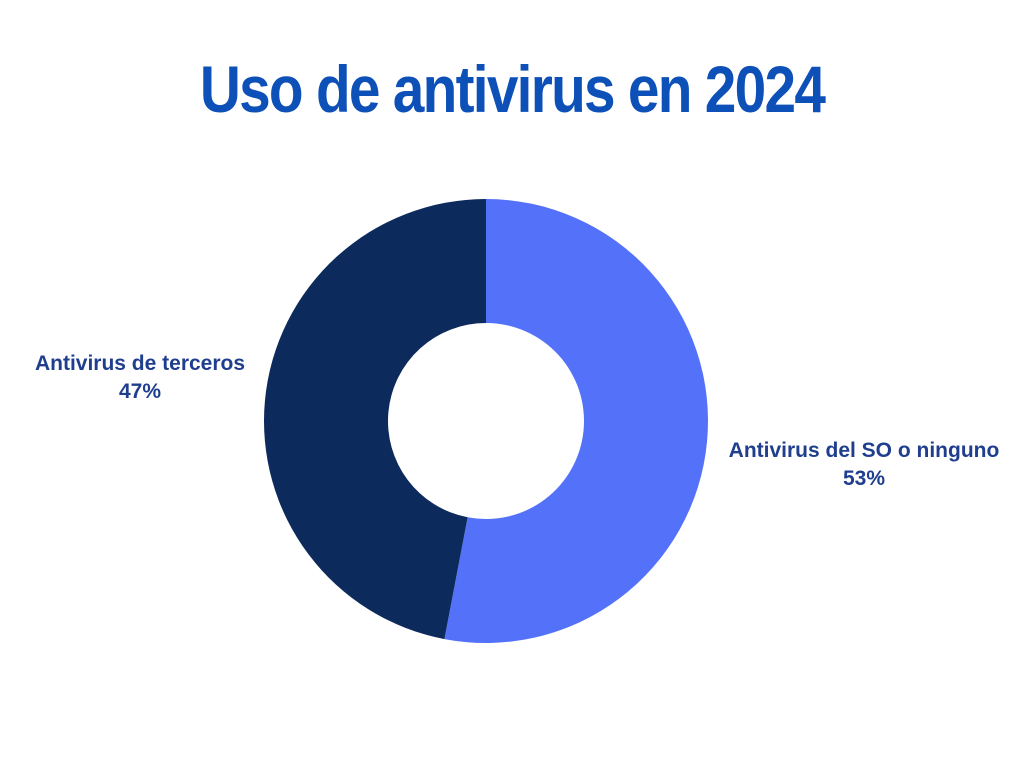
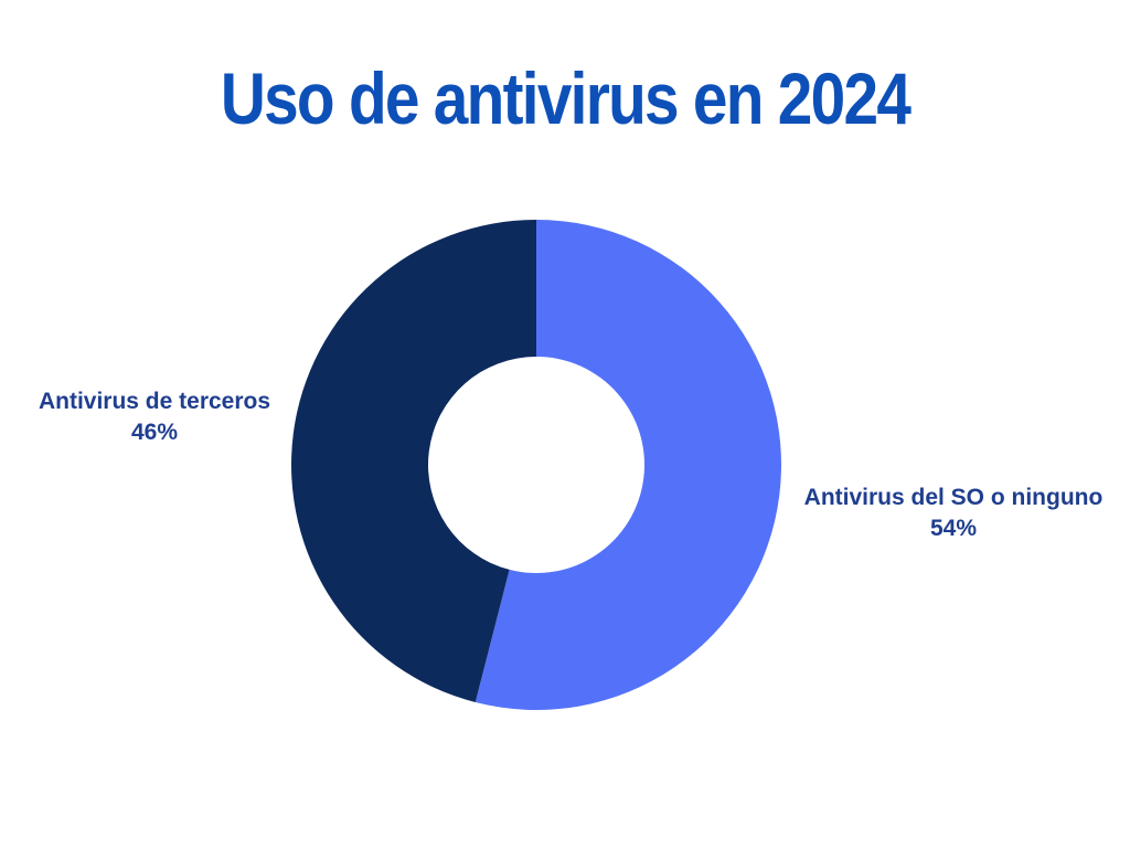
Antivirus del SO o ninguno: 53% -> 54%
Antivirus de terceros: 47% -> 46%
